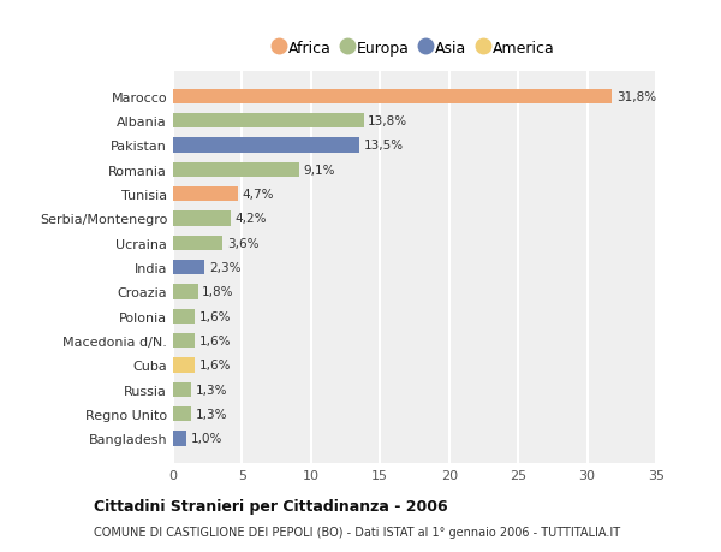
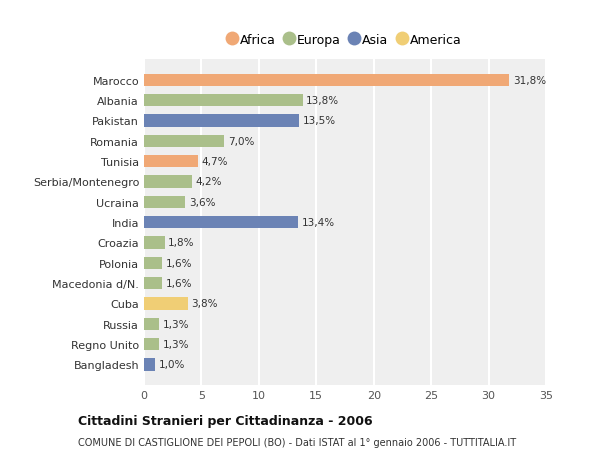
Romania: 9,1% -> 7,0%
India: 2,3% -> 13,4%
Cuba: 1,6% -> 3,8%
